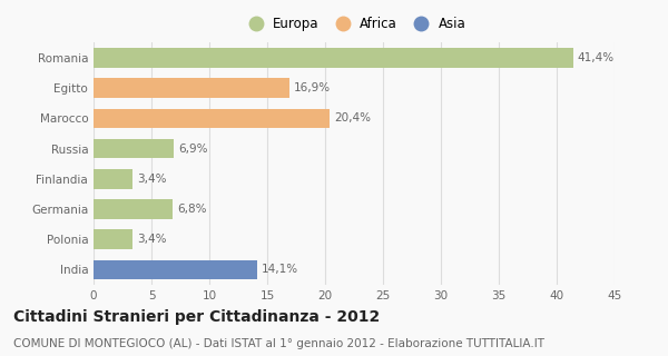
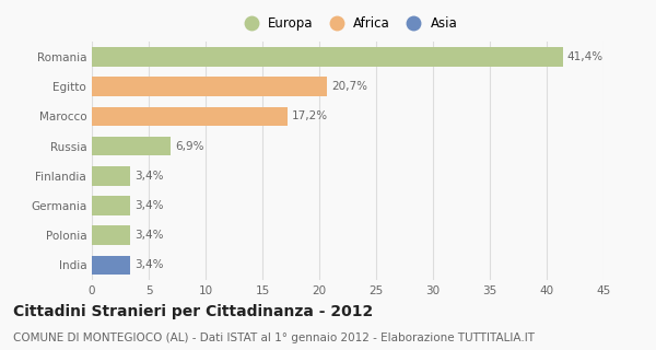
Egitto: 16,9% -> 20,7%
Marocco: 20,4% -> 17,2%
Germania: 6,8% -> 3,4%
India: 14,1% -> 3,4%
